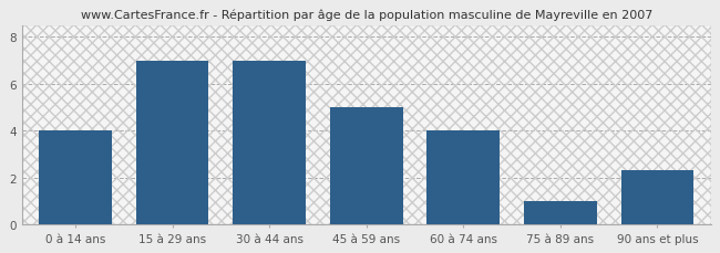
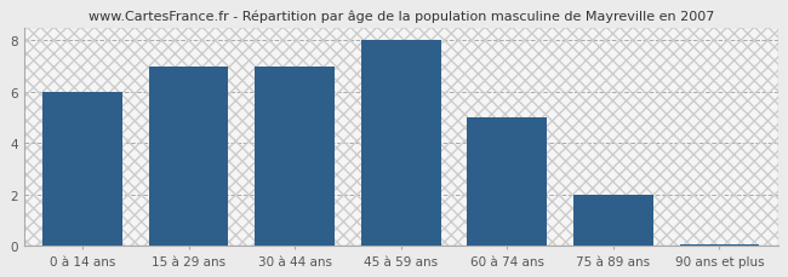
0 à 14 ans: 4.00 -> 6.00
45 à 59 ans: 5.00 -> 8.00
60 à 74 ans: 4.00 -> 5.00
75 à 89 ans: 1.00 -> 2.00
90 ans et plus: 2.30 -> 0.07
